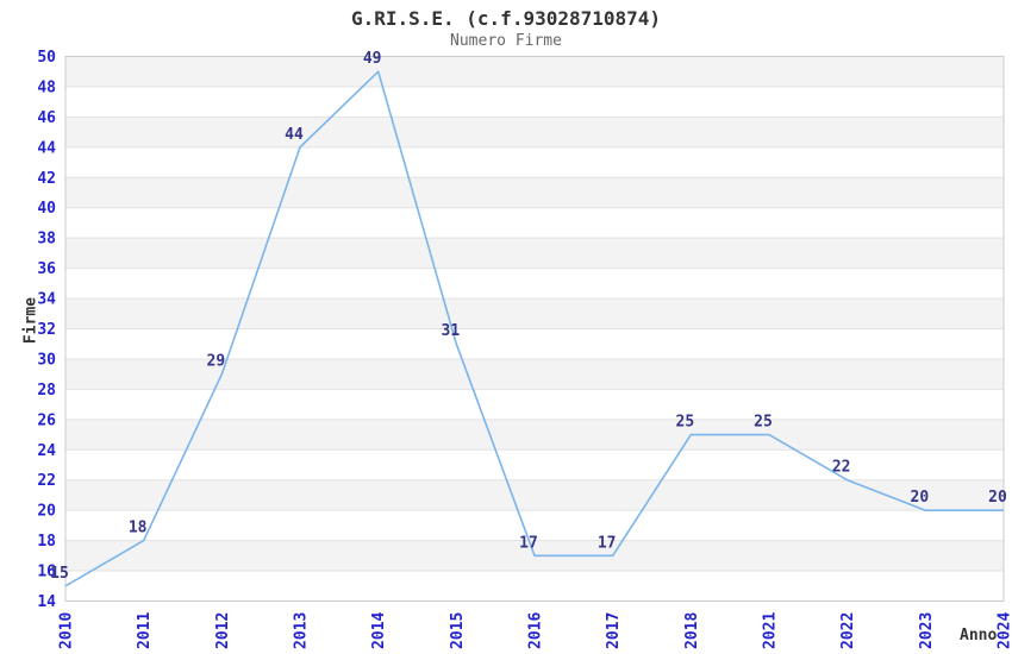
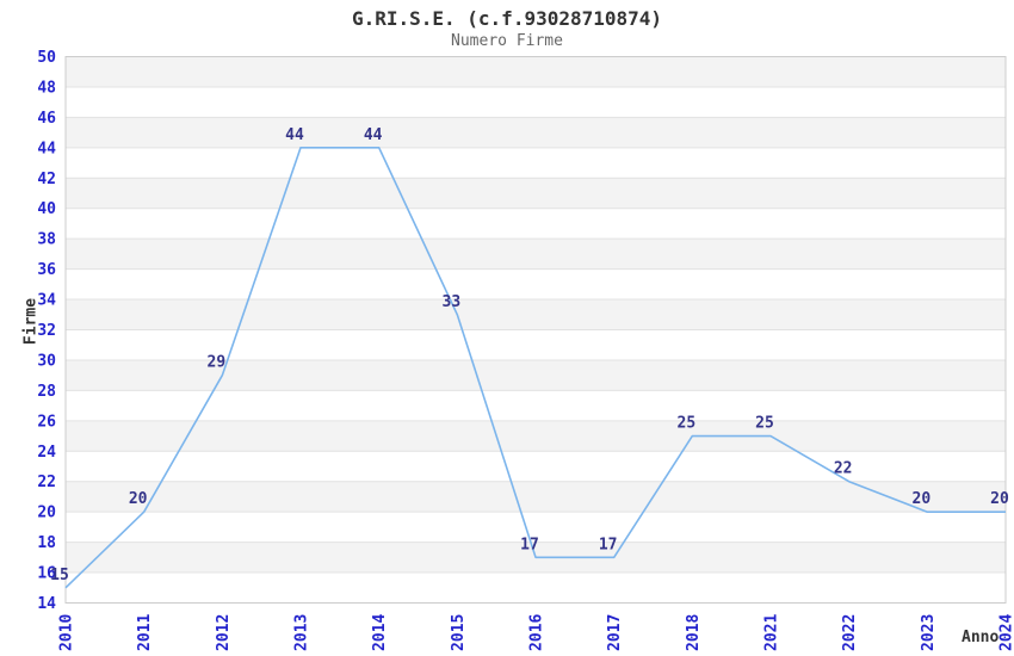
2011: 18 -> 20
2014: 49 -> 44
2015: 31 -> 33
